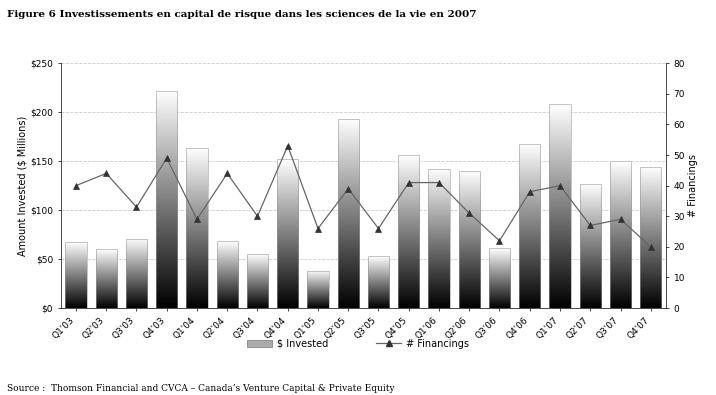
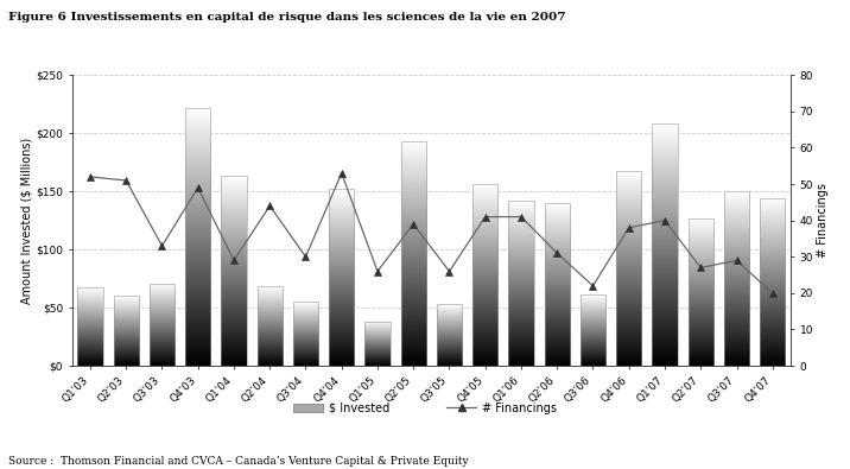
Q1'03: 40 -> 52
Q2'03: 44 -> 51
